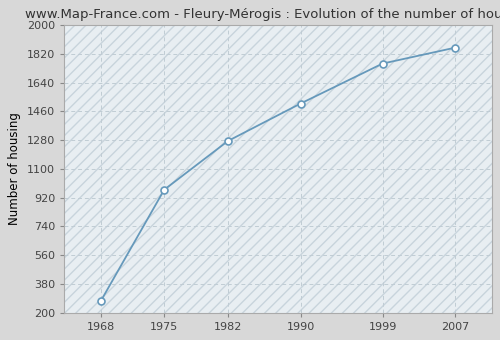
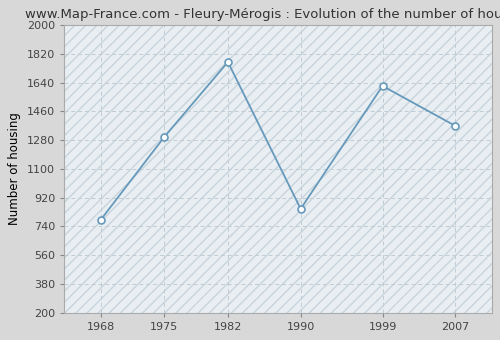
1968: 270 -> 780
1975: 970 -> 1300
1982: 1280 -> 1770
1990: 1510 -> 850
1999: 1760 -> 1620
2007: 1860 -> 1370
